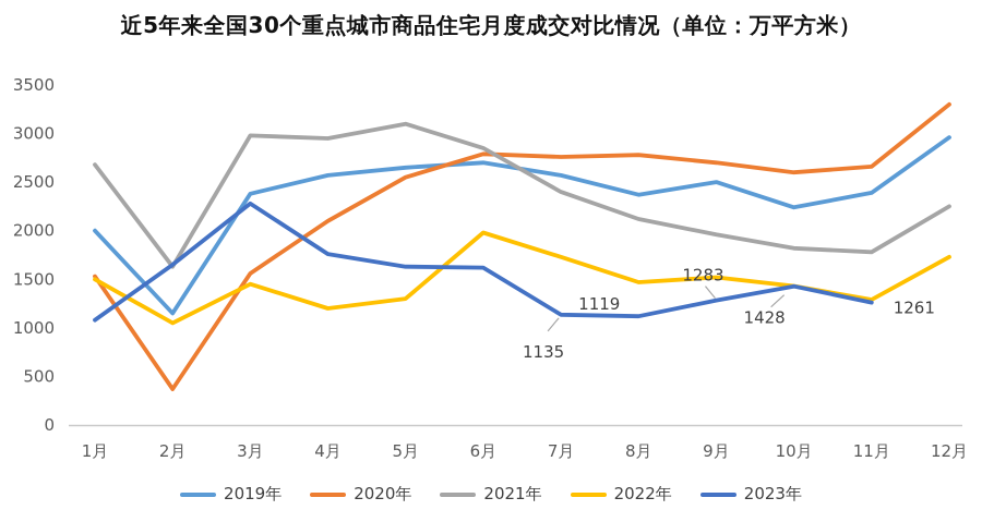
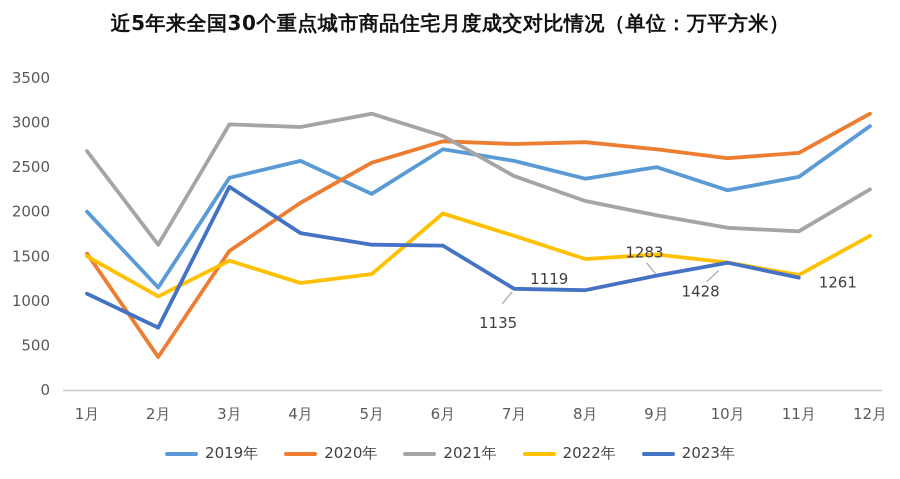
2023年/2月: 1600 -> 700
2019年/5月: 2600 -> 2200
2020年/12月: 3300 -> 3100
